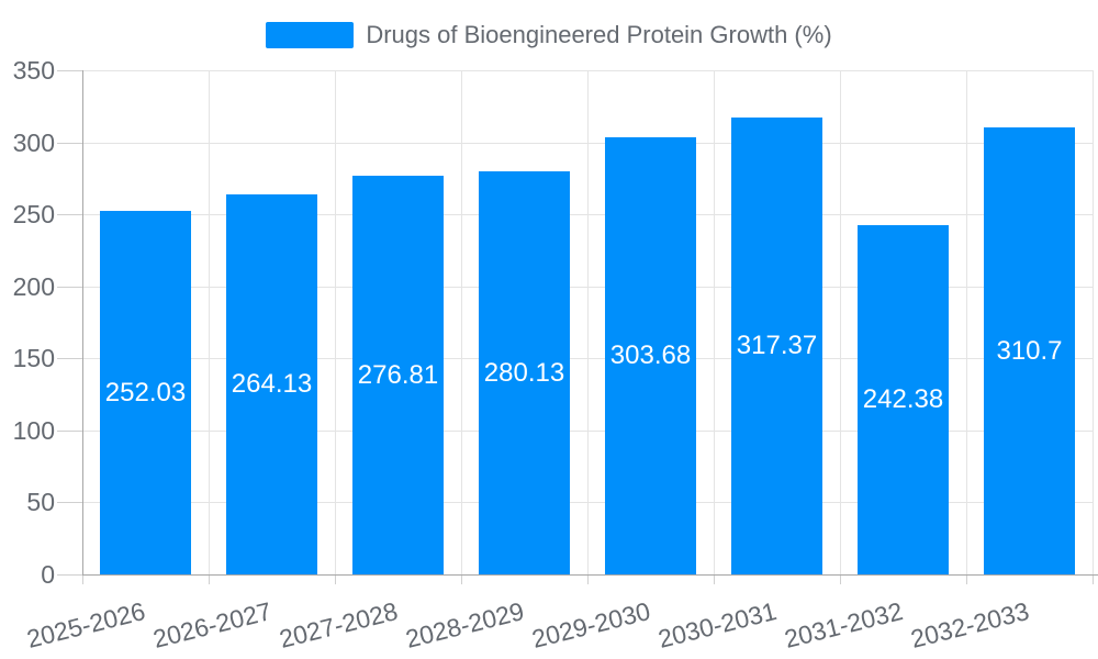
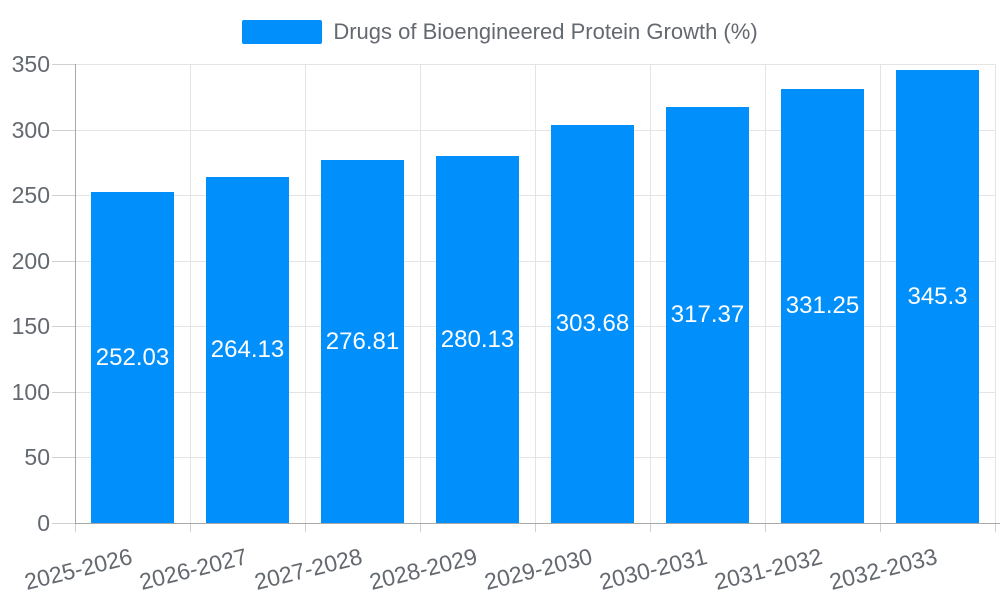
2031-2032: 242.38 -> 331.25
2032-2033: 310.7 -> 345.3
